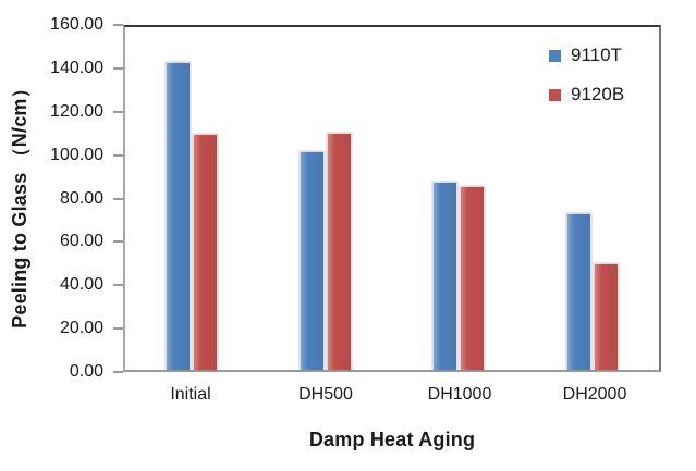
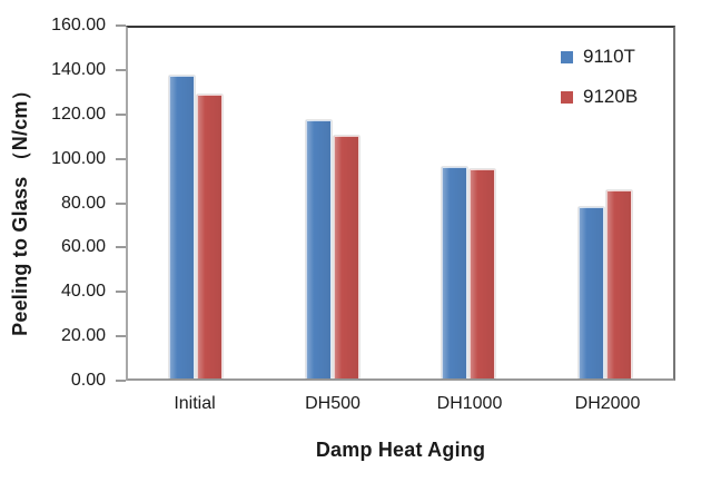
9110T/Initial: 142 -> 136
9120B/Initial: 109 -> 128
9110T/DH500: 101 -> 116
9110T/DH1000: 87 -> 96
9120B/DH1000: 85 -> 94
9110T/DH2000: 72 -> 77
9120B/DH2000: 49 -> 85
